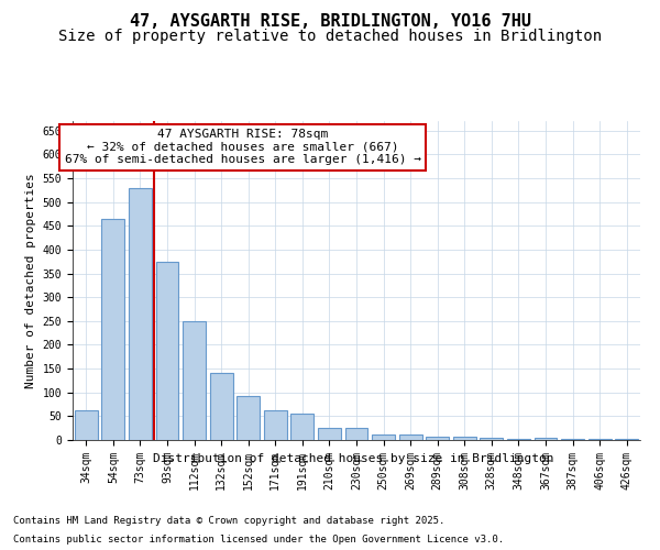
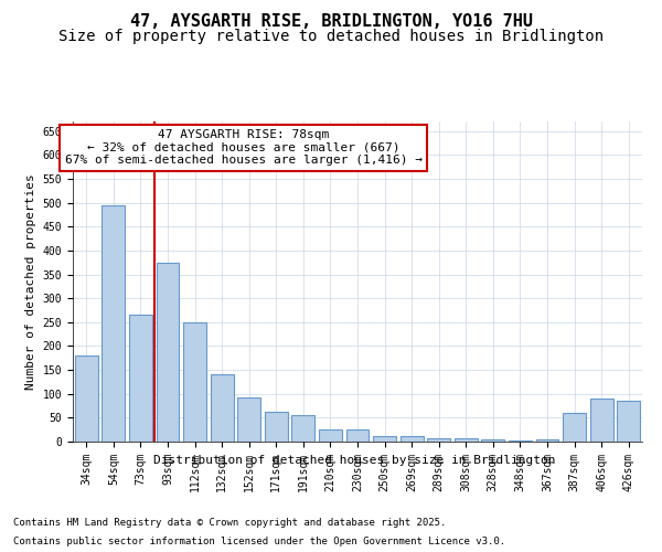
34sqm: 62 -> 180
54sqm: 465 -> 495
73sqm: 530 -> 265
387sqm: 3 -> 60
406sqm: 3 -> 90
426sqm: 2 -> 85
